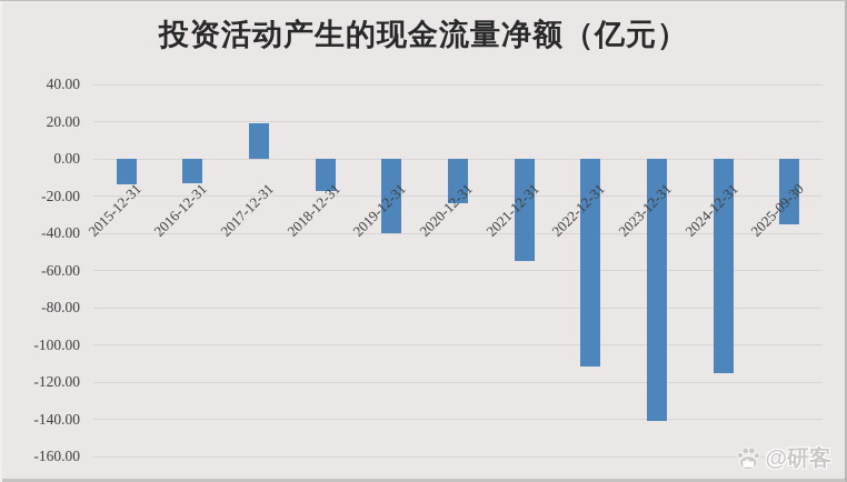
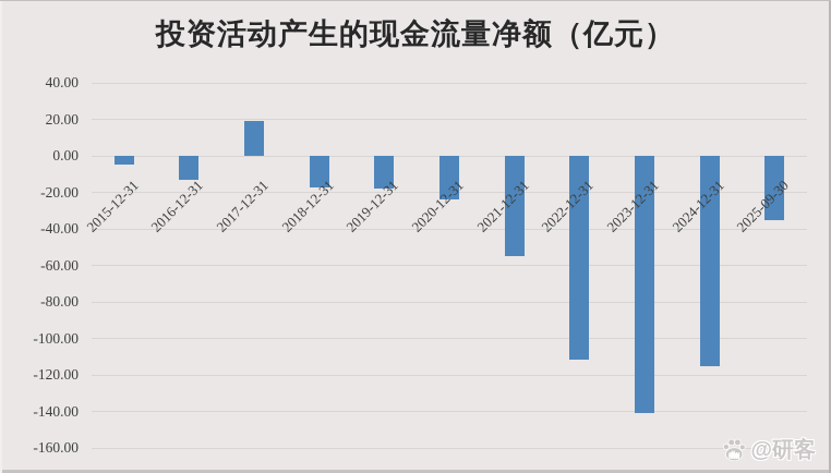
2015-12-31: -14 -> -5
2019-12-31: -40 -> -18
